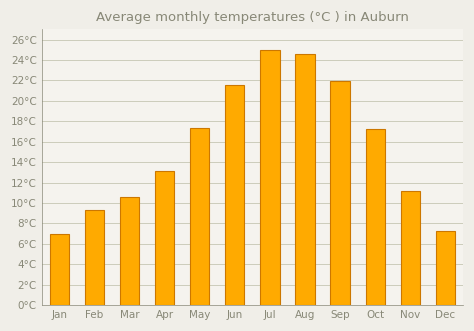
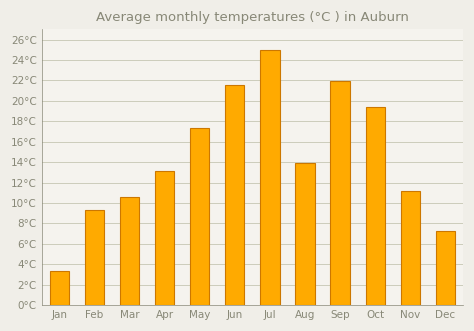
Jan: 7.0°C -> 3.3°C
Aug: 24.6°C -> 13.9°C
Oct: 17.2°C -> 19.4°C
